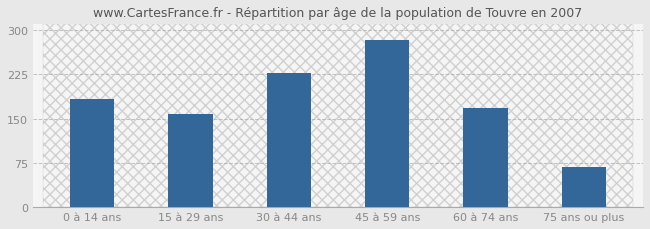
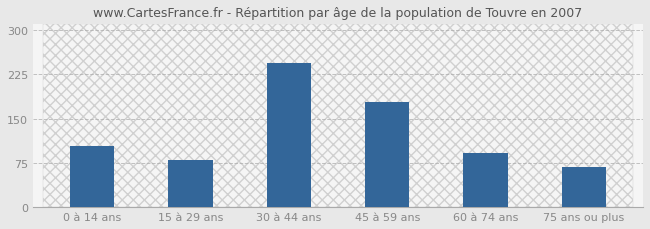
0 à 14 ans: 183 -> 104
15 à 29 ans: 158 -> 80
30 à 44 ans: 228 -> 244
45 à 59 ans: 283 -> 178
60 à 74 ans: 168 -> 92
